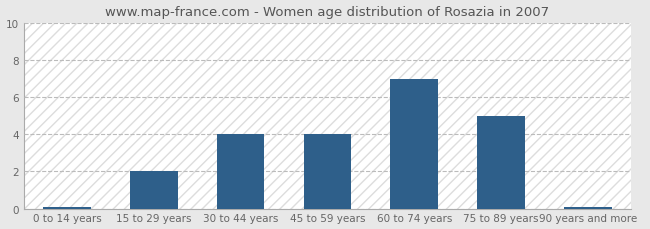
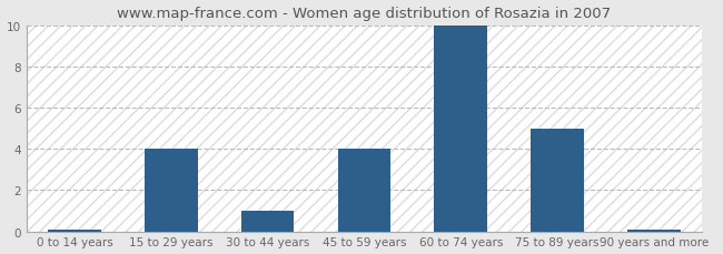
15 to 29 years: 2.0 -> 4.0
30 to 44 years: 4.0 -> 1.0
60 to 74 years: 7.0 -> 10.0
